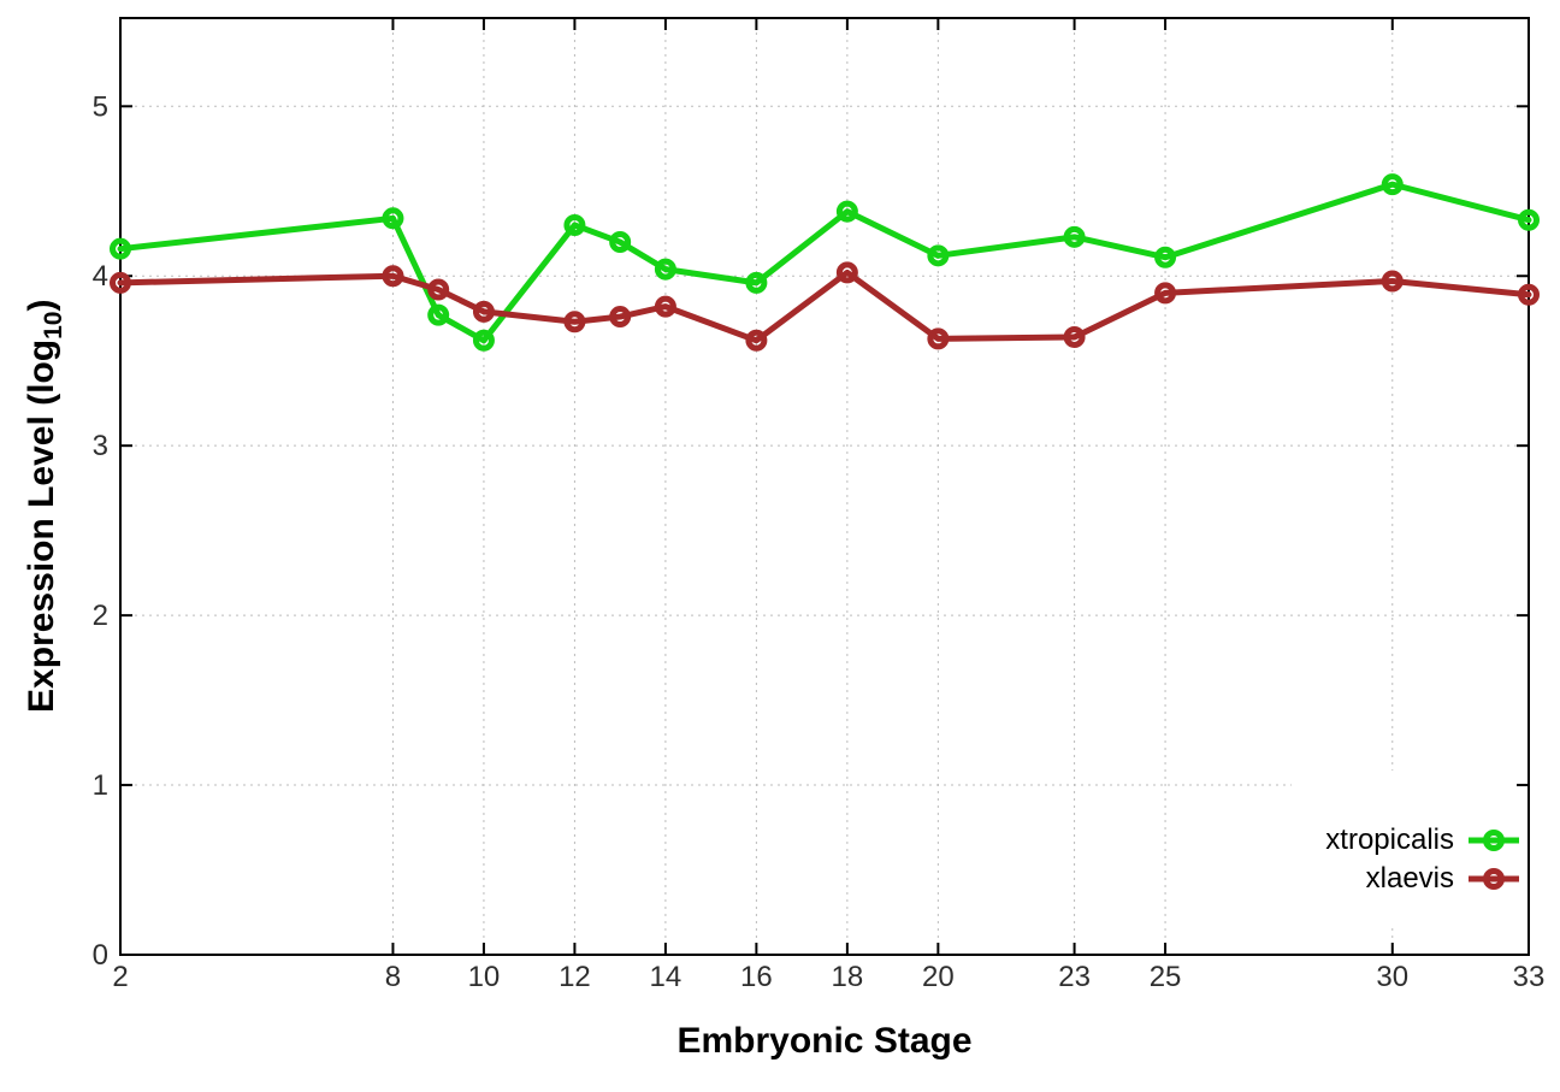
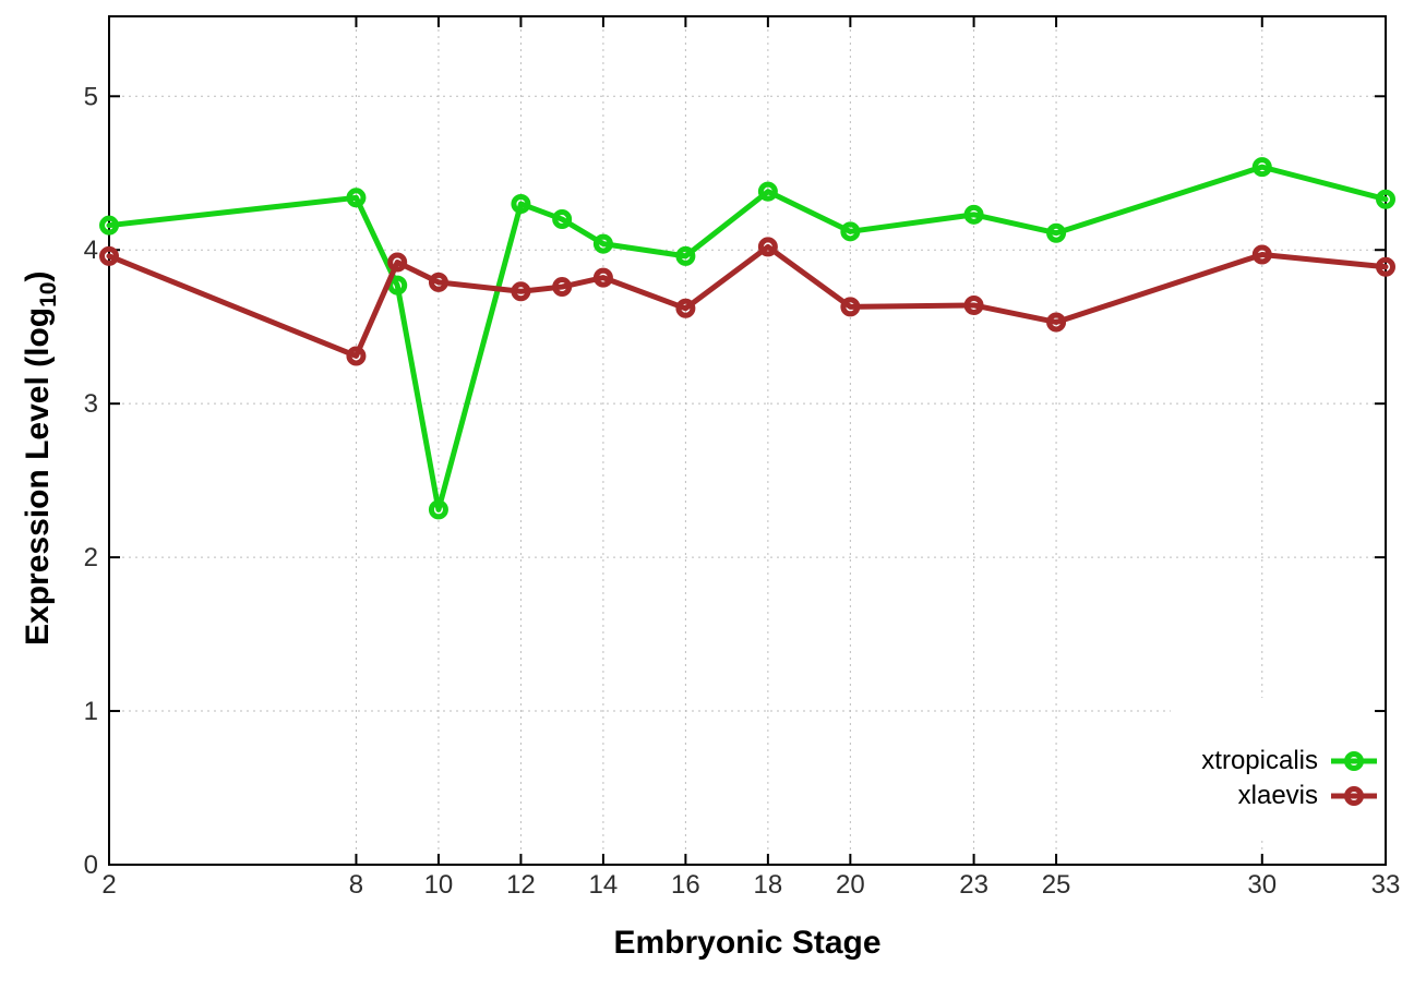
xlaevis/8: 4.00 -> 3.31
xtropicalis/10: 3.62 -> 2.31
xlaevis/25: 3.90 -> 3.53
